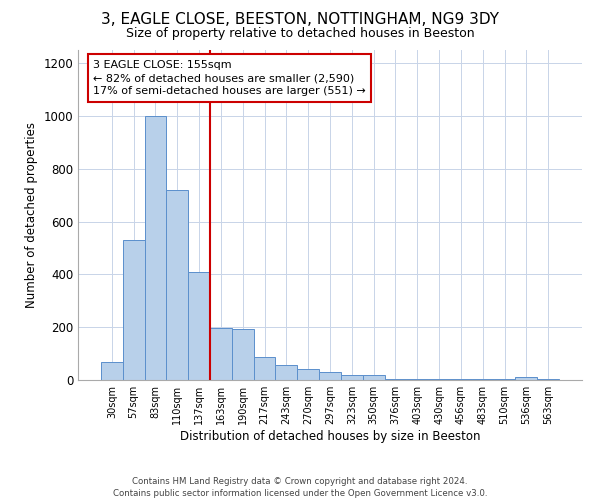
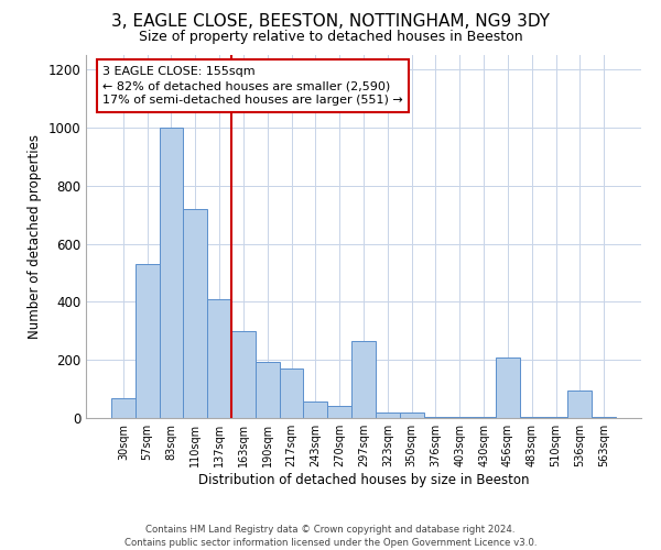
163sqm: 198 -> 300
217sqm: 88 -> 170
297sqm: 30 -> 265
456sqm: 5 -> 210
536sqm: 10 -> 95
